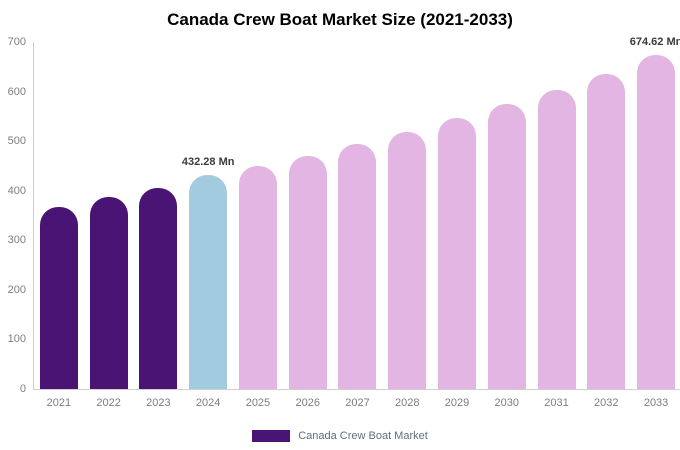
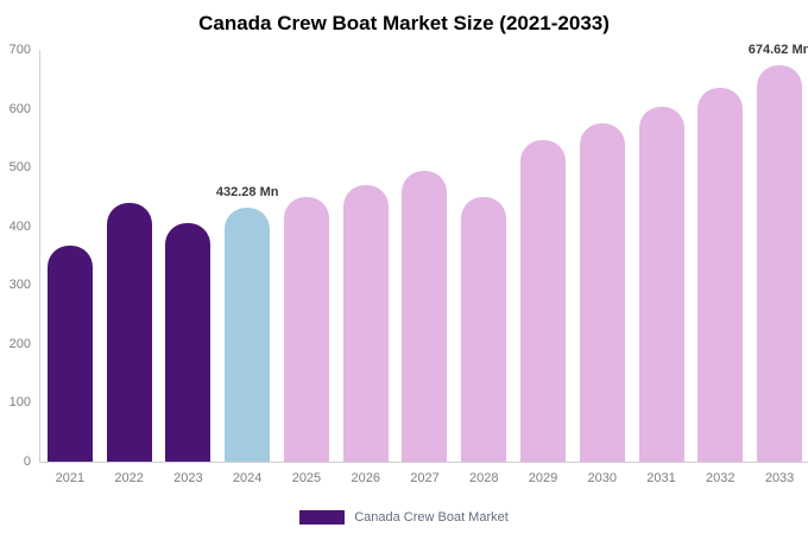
2022: 390 -> 440
2028: 520 -> 450
